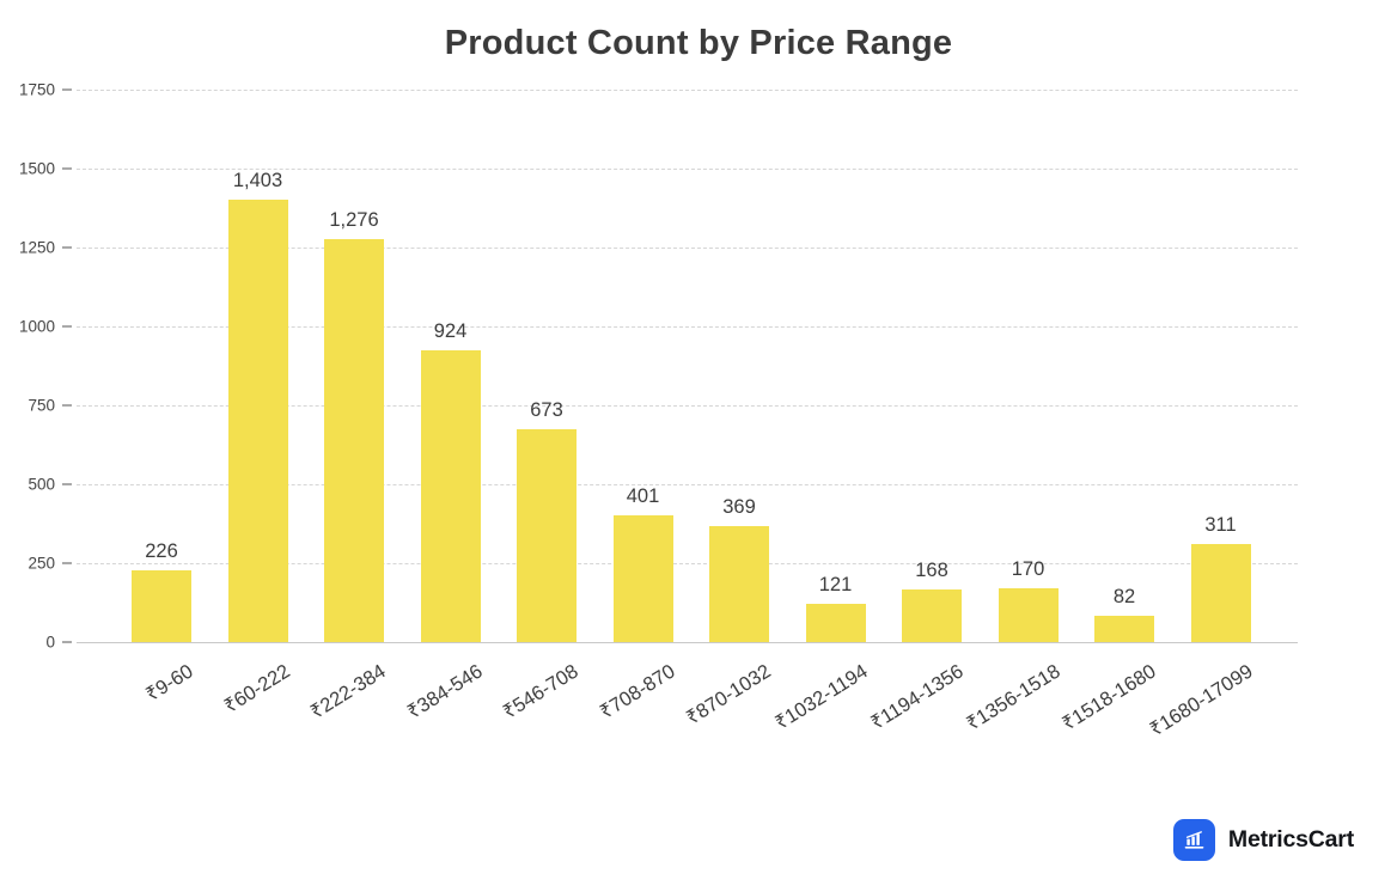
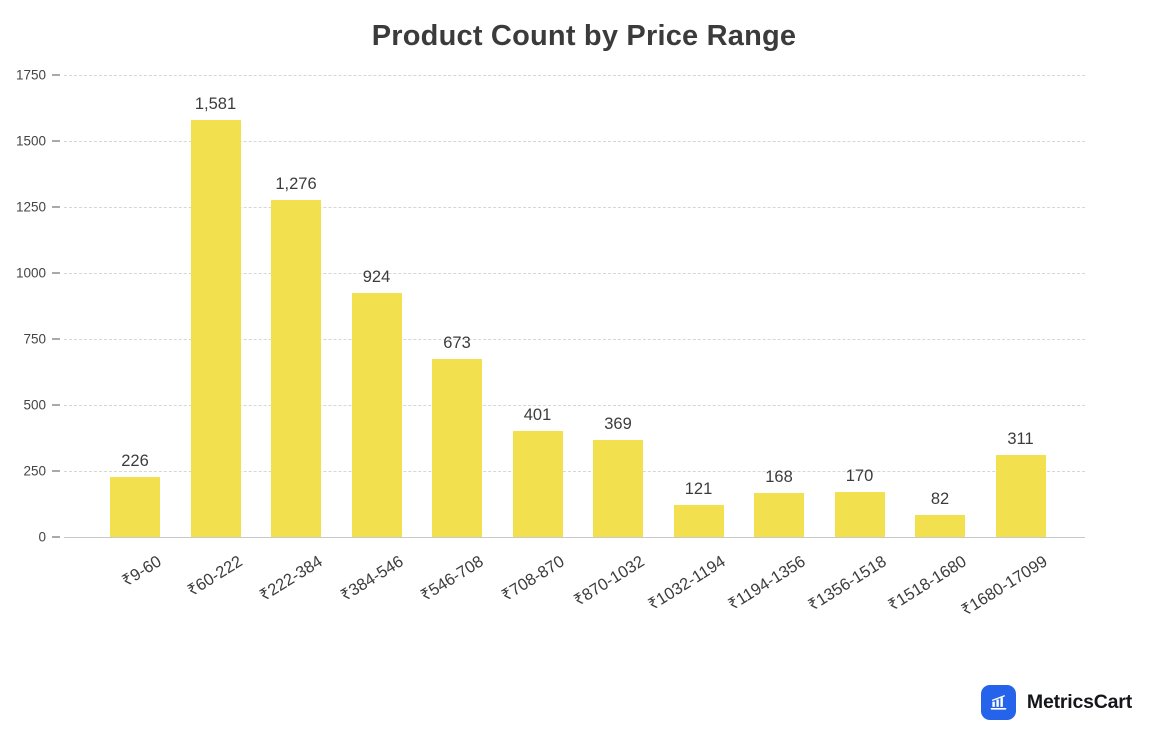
₹60-222: 1,403 -> 1,581
